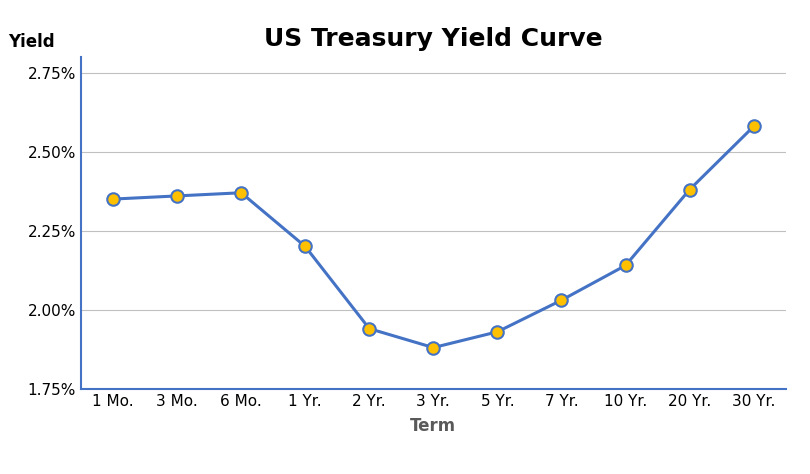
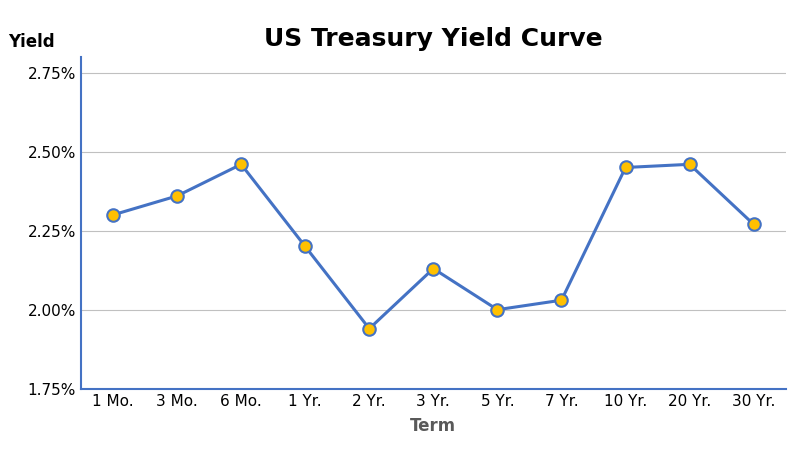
1 Mo.: 2.35% -> 2.30%
6 Mo.: 2.37% -> 2.46%
3 Yr.: 1.88% -> 2.13%
5 Yr.: 1.93% -> 2.00%
10 Yr.: 2.14% -> 2.45%
20 Yr.: 2.38% -> 2.46%
30 Yr.: 2.58% -> 2.27%
